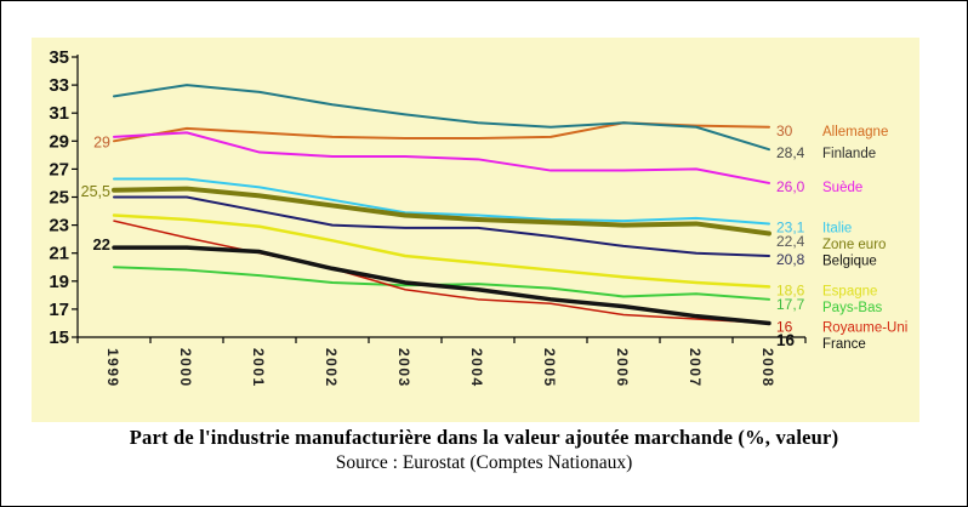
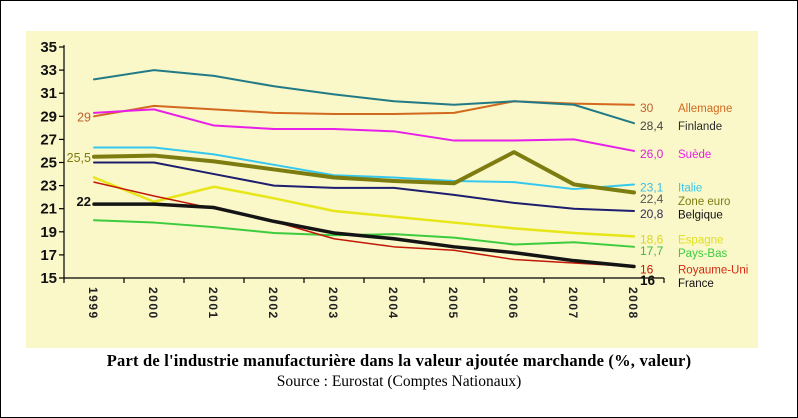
Espagne/2000: 23.4 -> 21.6
Zone euro/2006: 23.0 -> 25.9
Italie/2007: 23.5 -> 22.7
